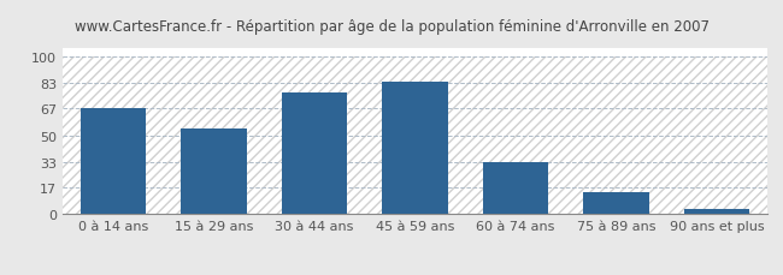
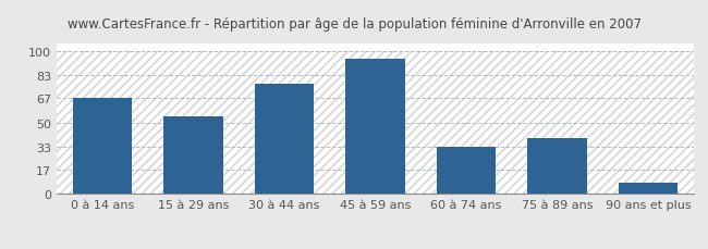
45 à 59 ans: 84 -> 95
75 à 89 ans: 14 -> 39
90 ans et plus: 3 -> 8
